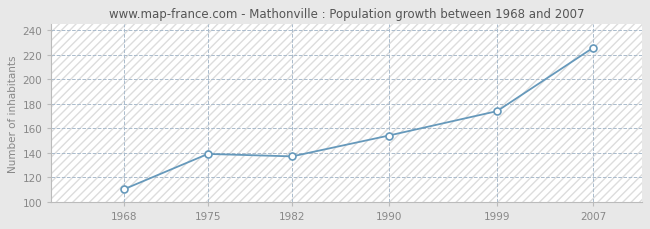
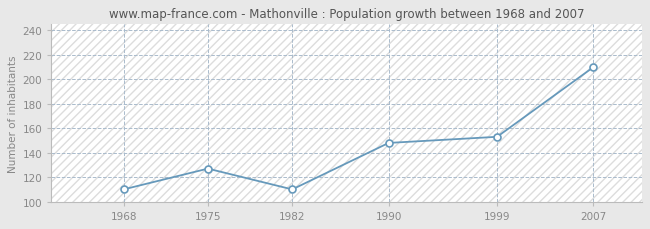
1975: 139 -> 127
1982: 137 -> 110
1990: 154 -> 148
1999: 174 -> 153
2007: 226 -> 210
